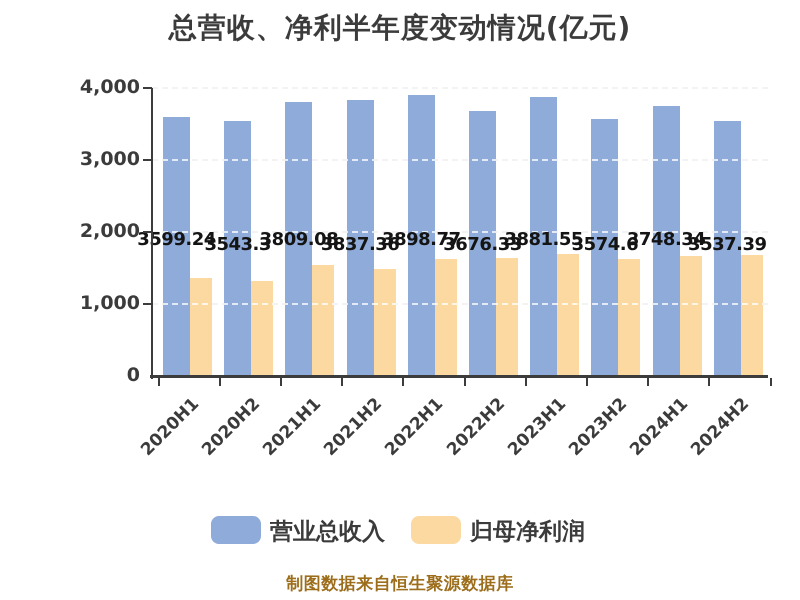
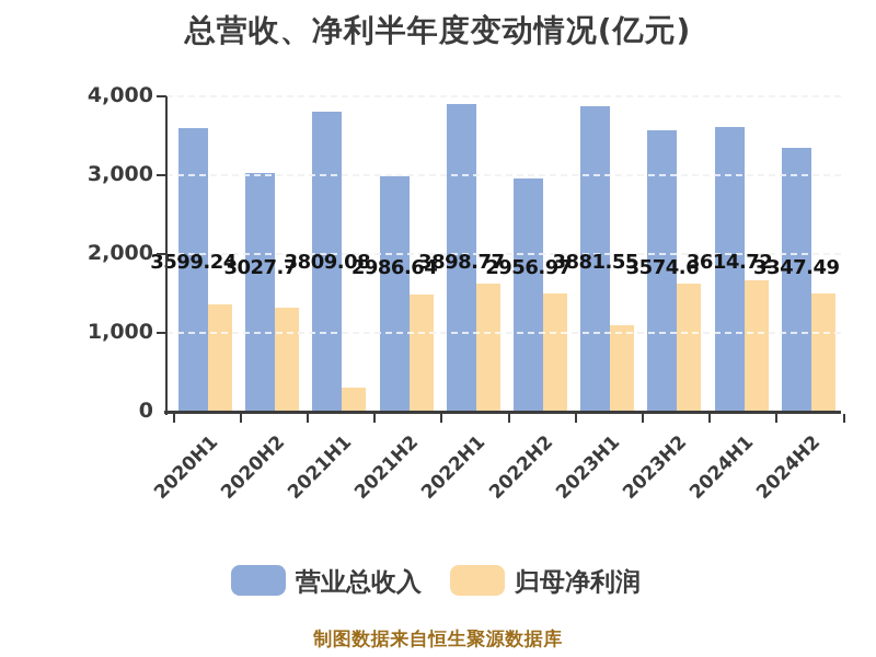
营业总收入/2020H2: 3543.3 -> 3027.7
归母净利润/2021H1: 1500 -> 300
营业总收入/2021H2: 3837.36 -> 2986.64
营业总收入/2022H2: 3676.33 -> 2956.97
归母净利润/2022H2: 1600 -> 1500
归母净利润/2023H1: 1700 -> 1100
营业总收入/2024H1: 3748.34 -> 3614.72
营业总收入/2024H2: 3537.39 -> 3347.49
归母净利润/2024H2: 1700 -> 1500
